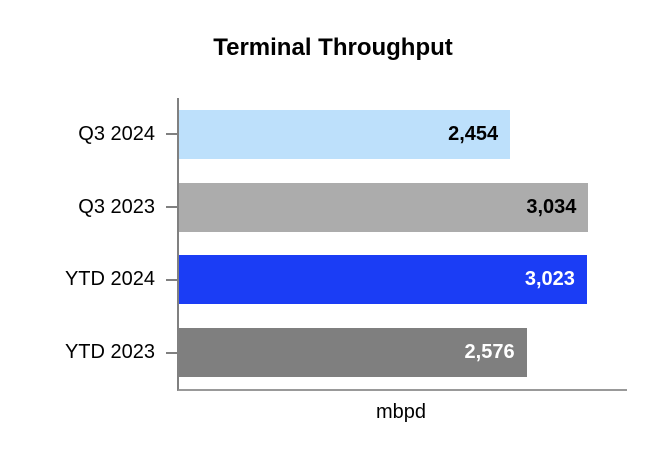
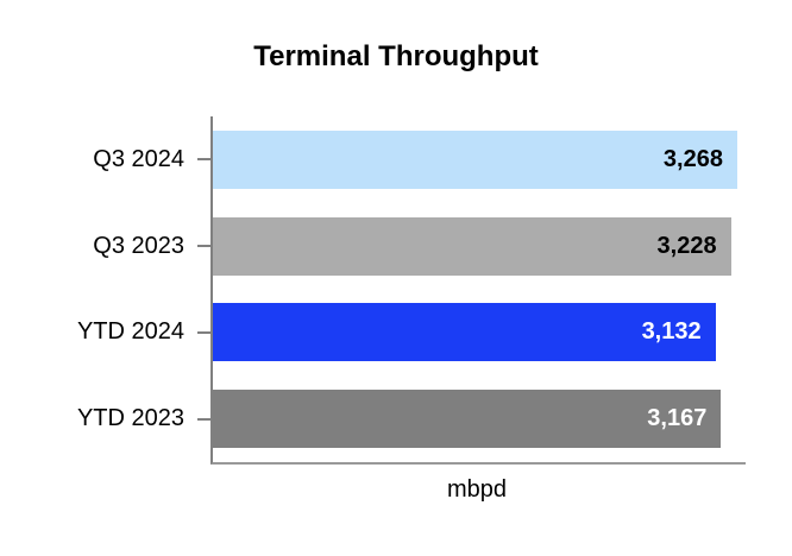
Q3 2024: 2,454 -> 3,268
Q3 2023: 3,034 -> 3,228
YTD 2024: 3,023 -> 3,132
YTD 2023: 2,576 -> 3,167
